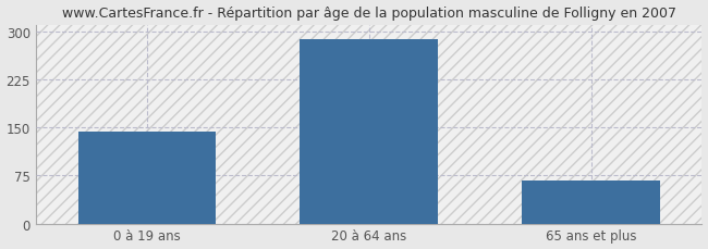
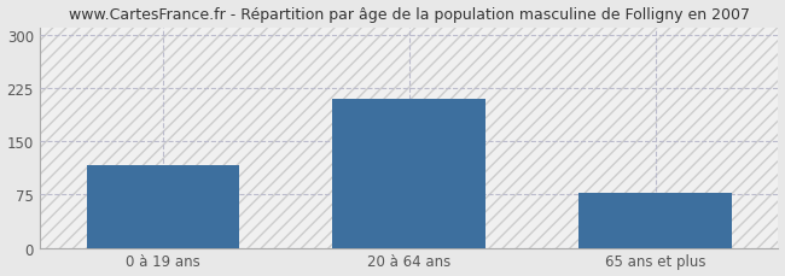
0 à 19 ans: 143 -> 116
20 à 64 ans: 288 -> 210
65 ans et plus: 68 -> 78
